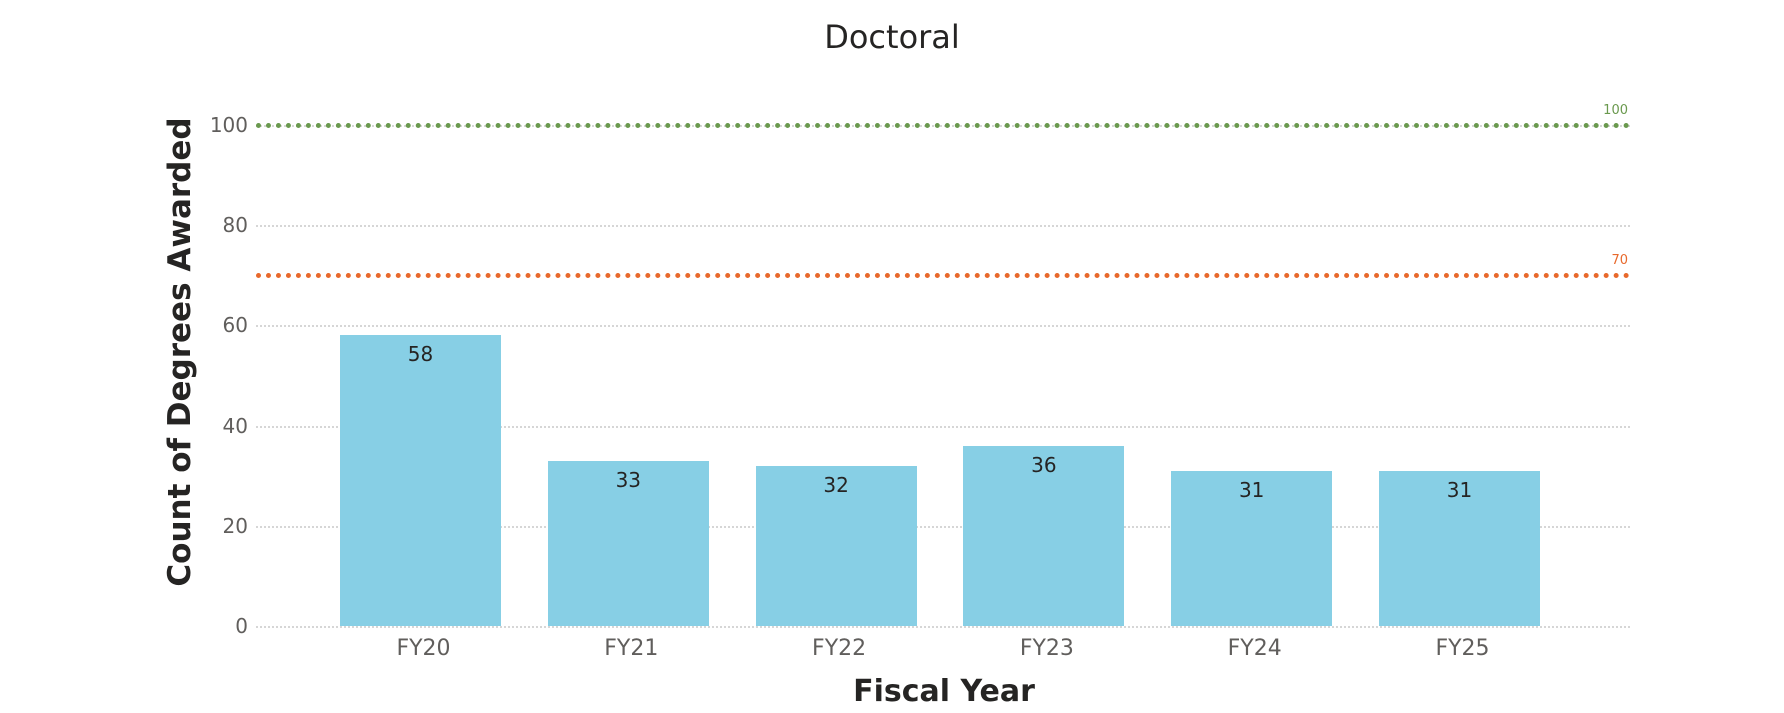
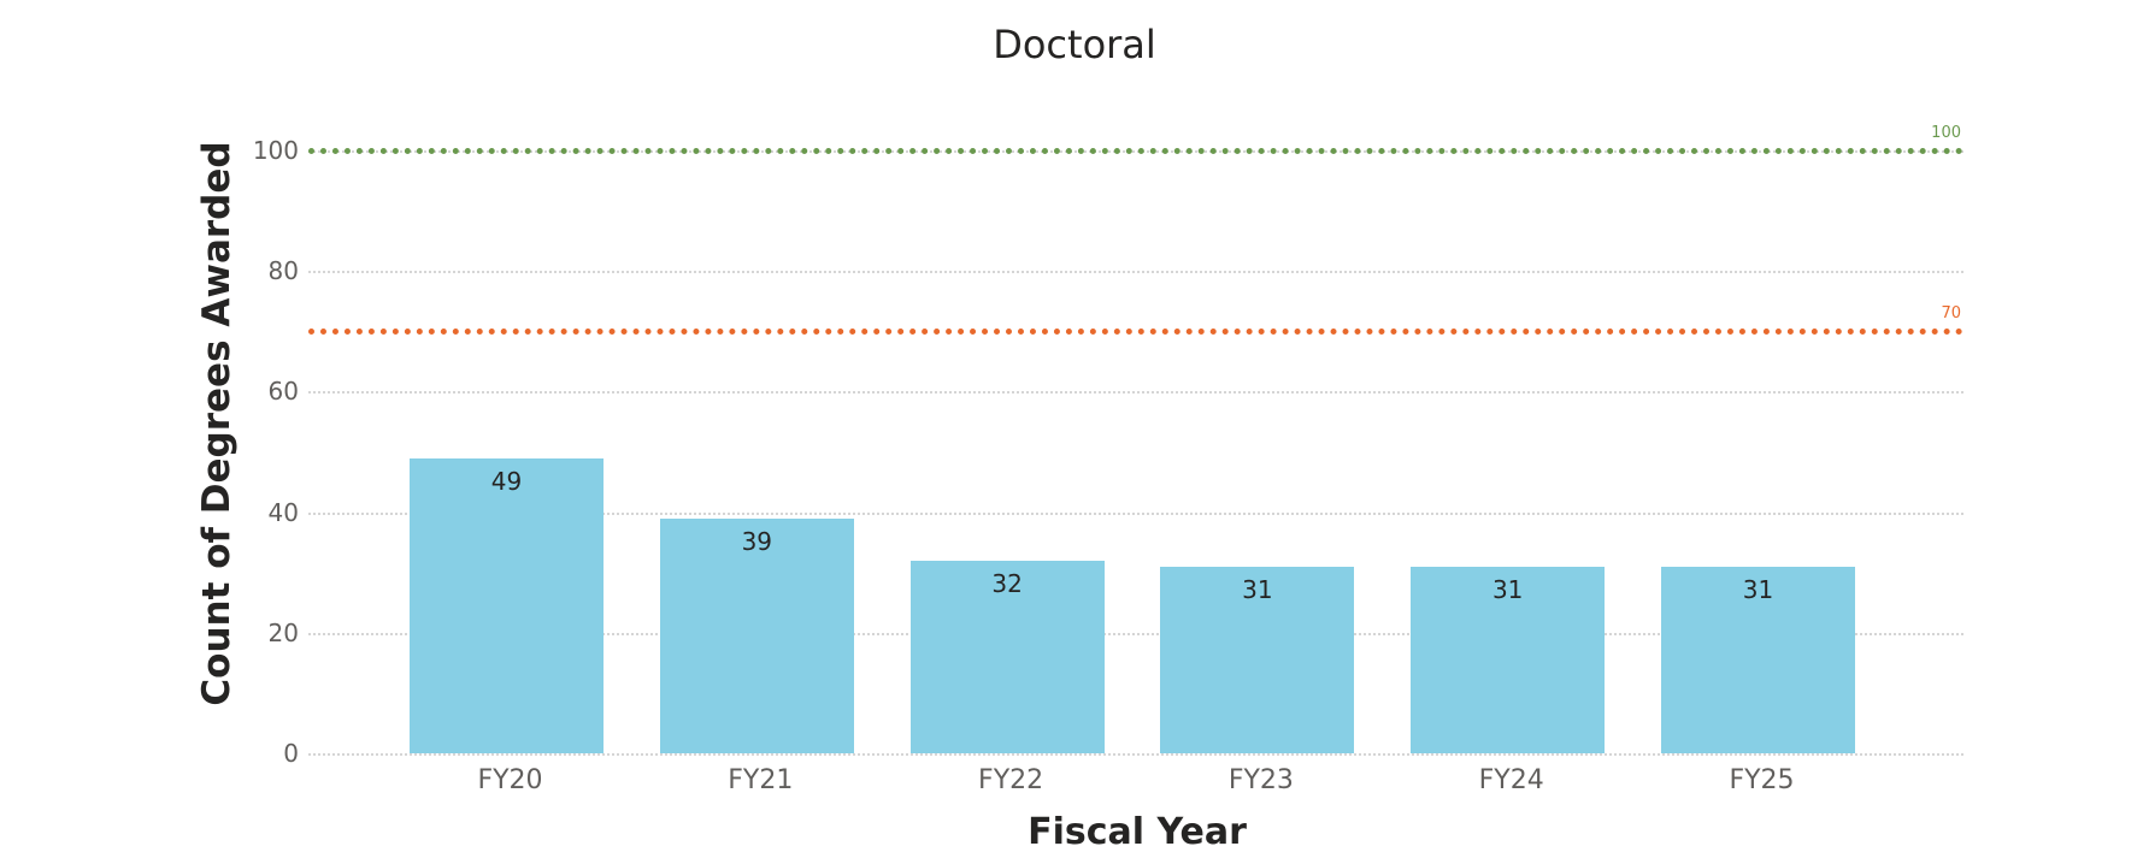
FY20: 58 -> 49
FY21: 33 -> 39
FY23: 36 -> 31
